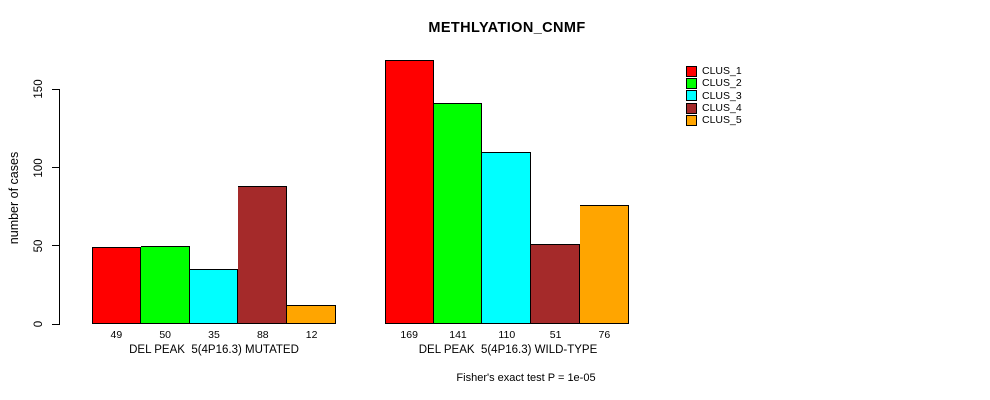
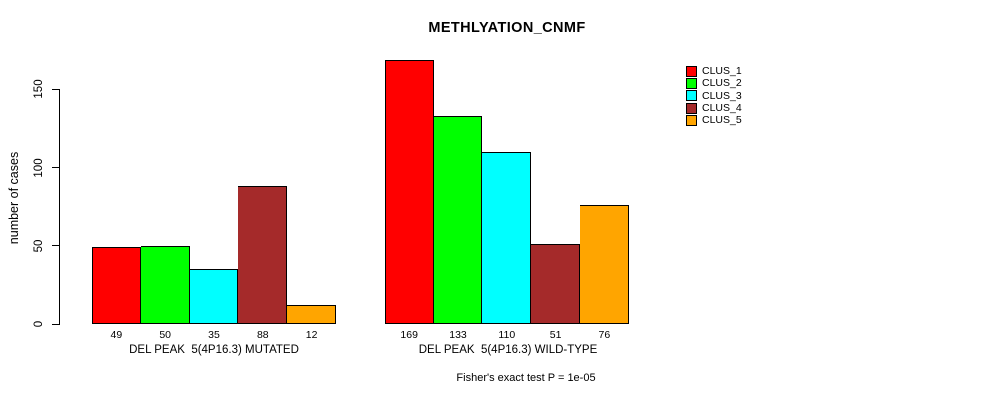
CLUS_2/DEL PEAK 5(4P16.3) WILD-TYPE: 141 -> 133
